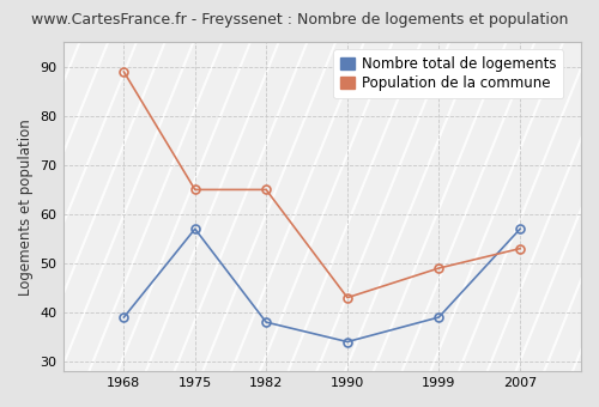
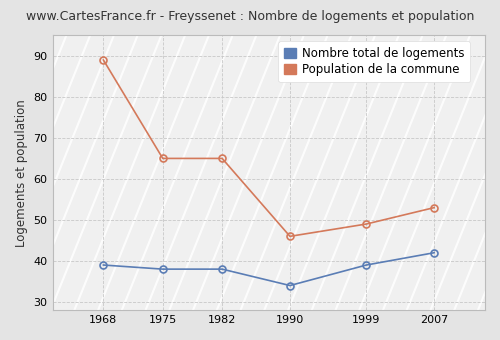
Nombre total de logements/1975: 57 -> 38
Population de la commune/1990: 43 -> 46
Nombre total de logements/2007: 57 -> 42
